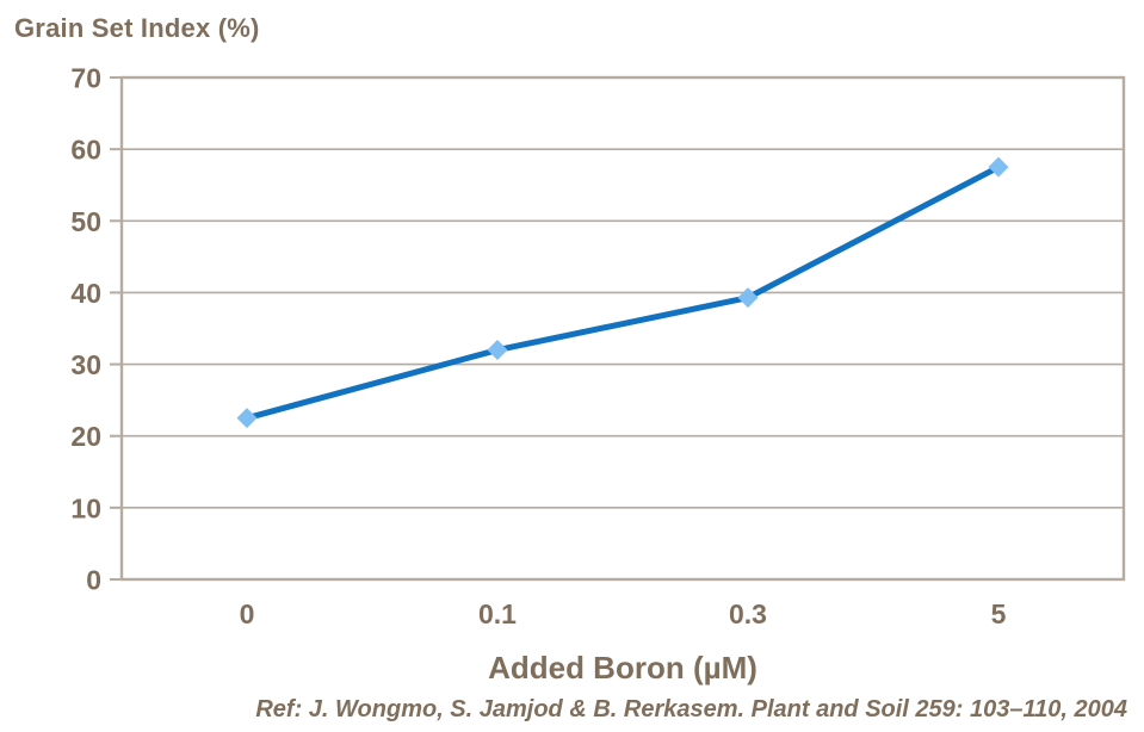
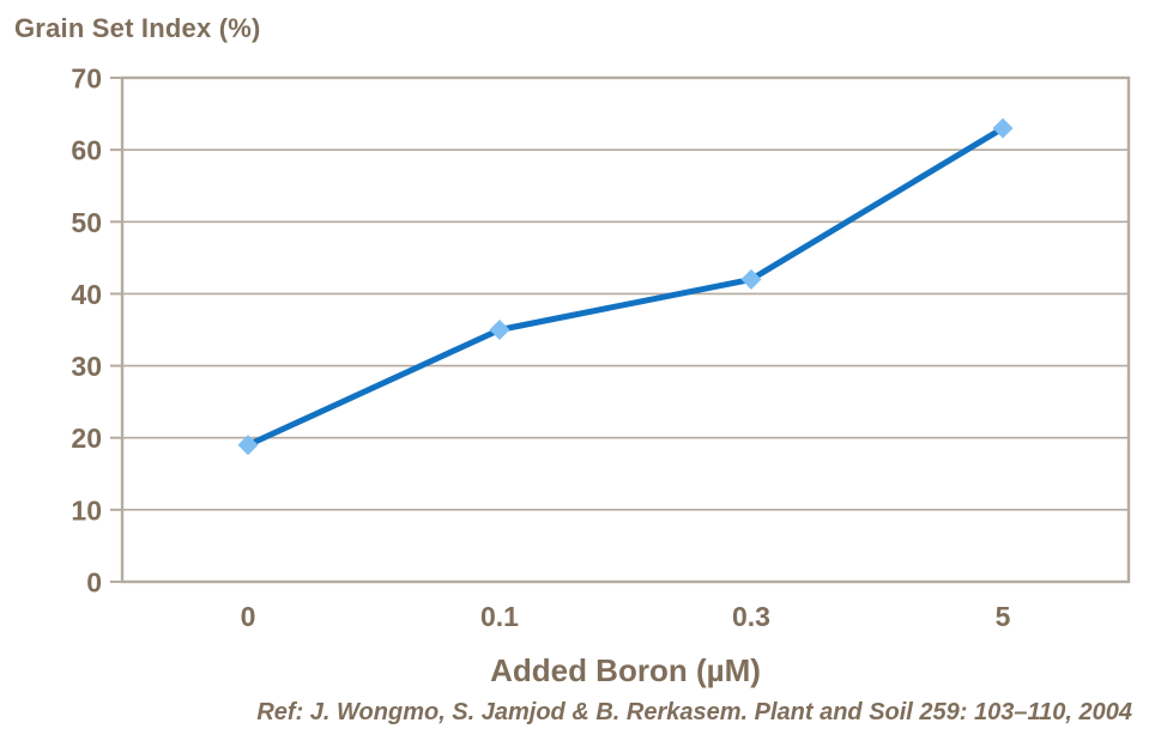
0: 22 -> 19
0.1: 32 -> 35
0.3: 39 -> 42
5: 58 -> 63
